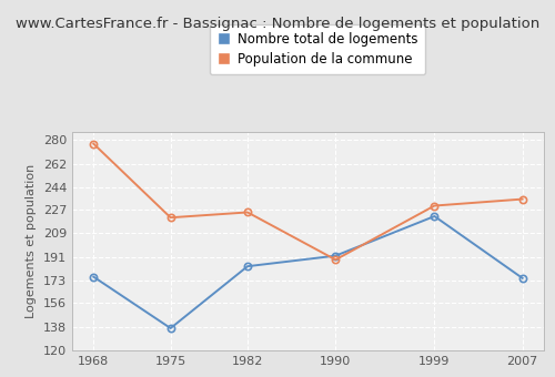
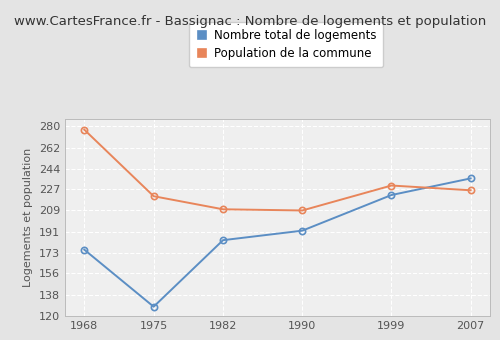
Nombre total de logements/1975: 137 -> 128
Population de la commune/1982: 225 -> 210
Population de la commune/1990: 189 -> 209
Nombre total de logements/2007: 175 -> 236
Population de la commune/2007: 235 -> 226
